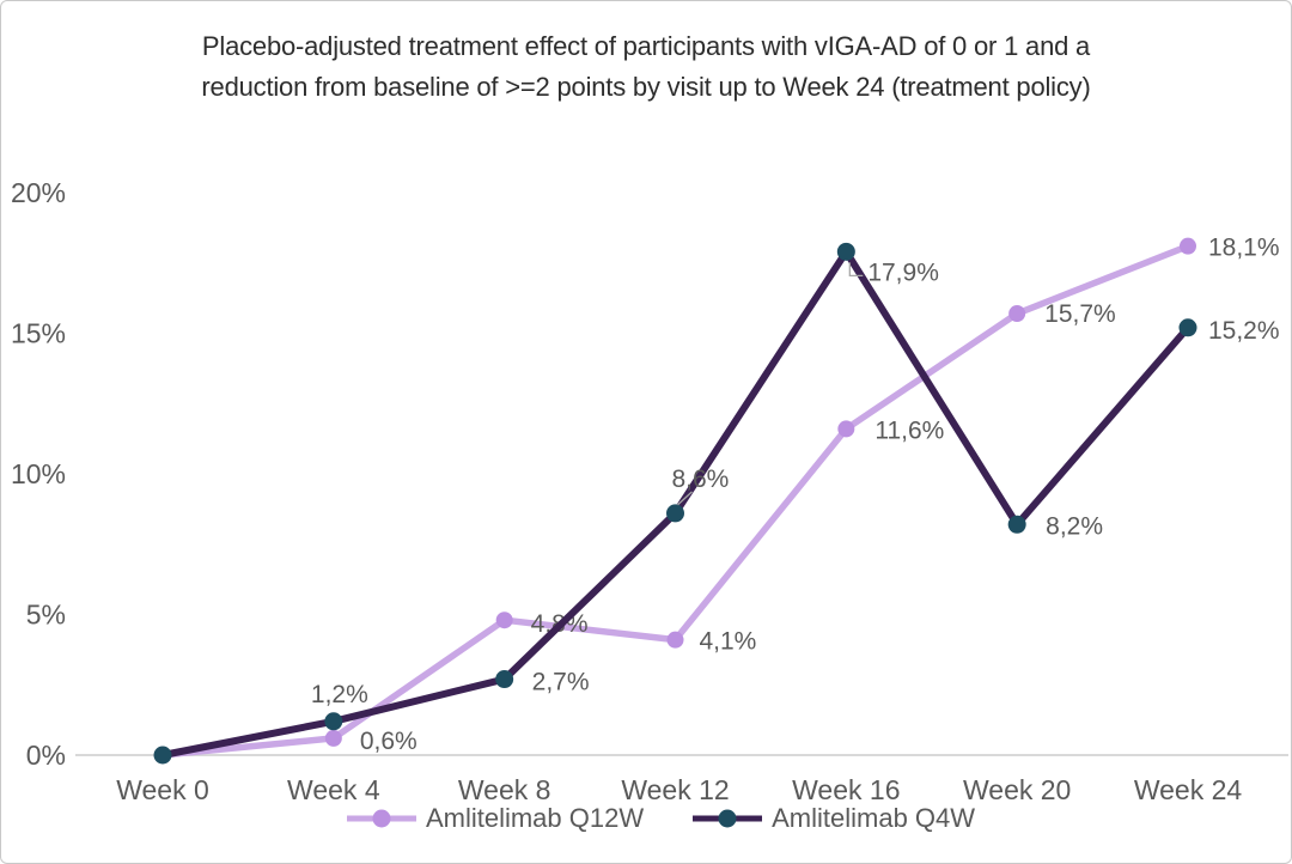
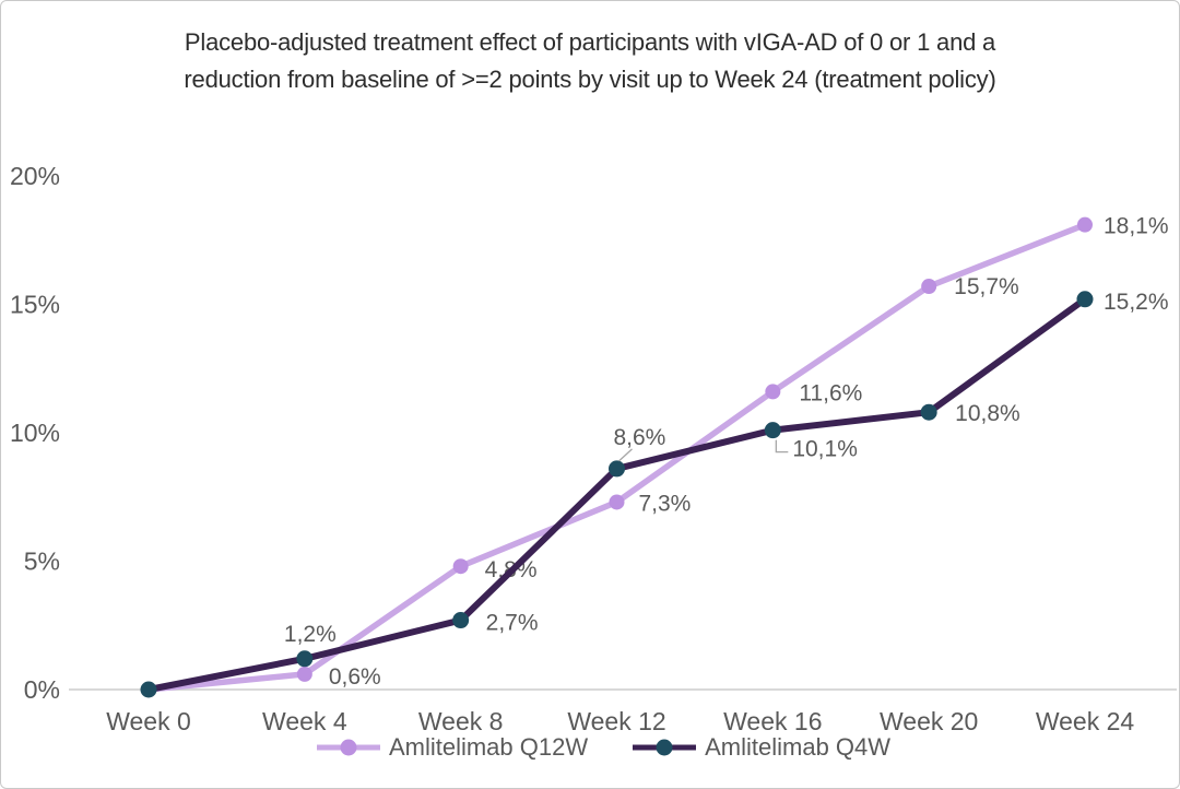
Amlitelimab Q12W/Week 12: 4,1% -> 7,3%
Amlitelimab Q4W/Week 16: 17,9% -> 10,1%
Amlitelimab Q4W/Week 20: 8,2% -> 10,8%
